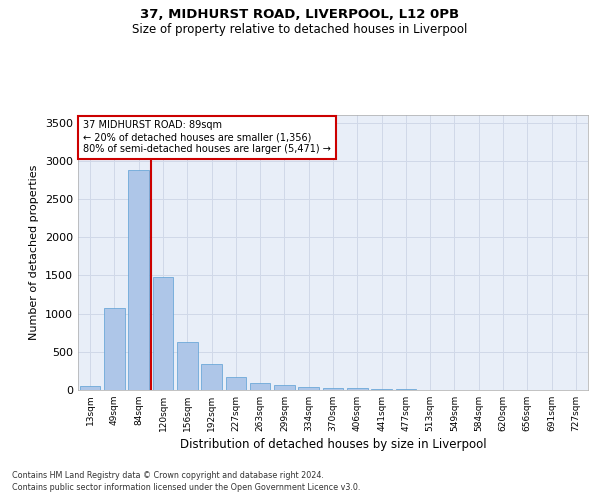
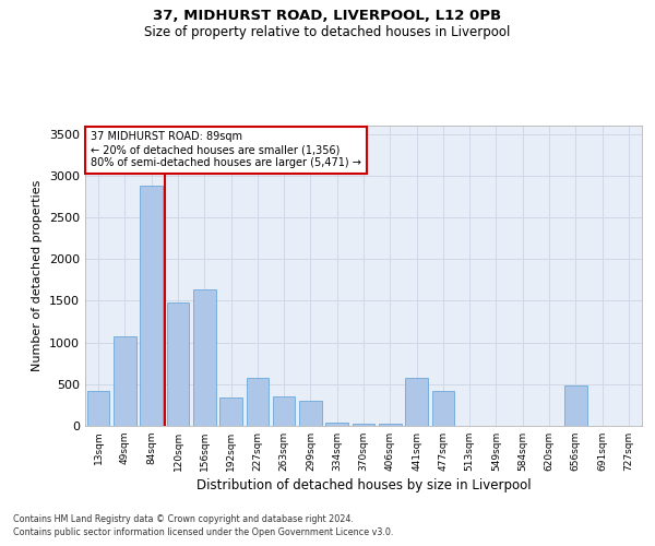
13sqm: 50 -> 420
156sqm: 630 -> 1640
227sqm: 170 -> 580
263sqm: 90 -> 360
299sqm: 60 -> 300
441sqm: 10 -> 580
477sqm: 10 -> 420
656sqm: 0 -> 480
